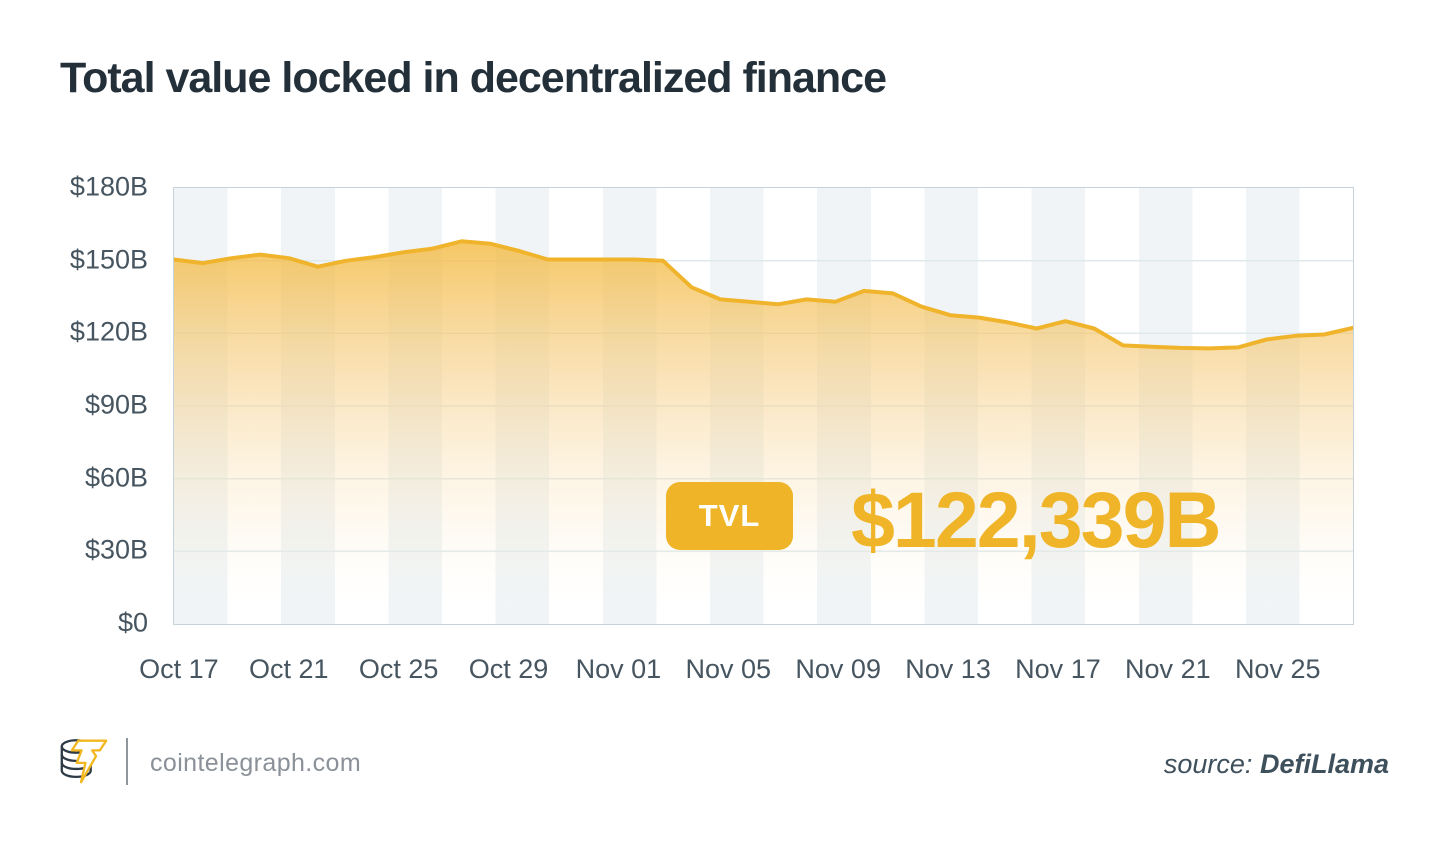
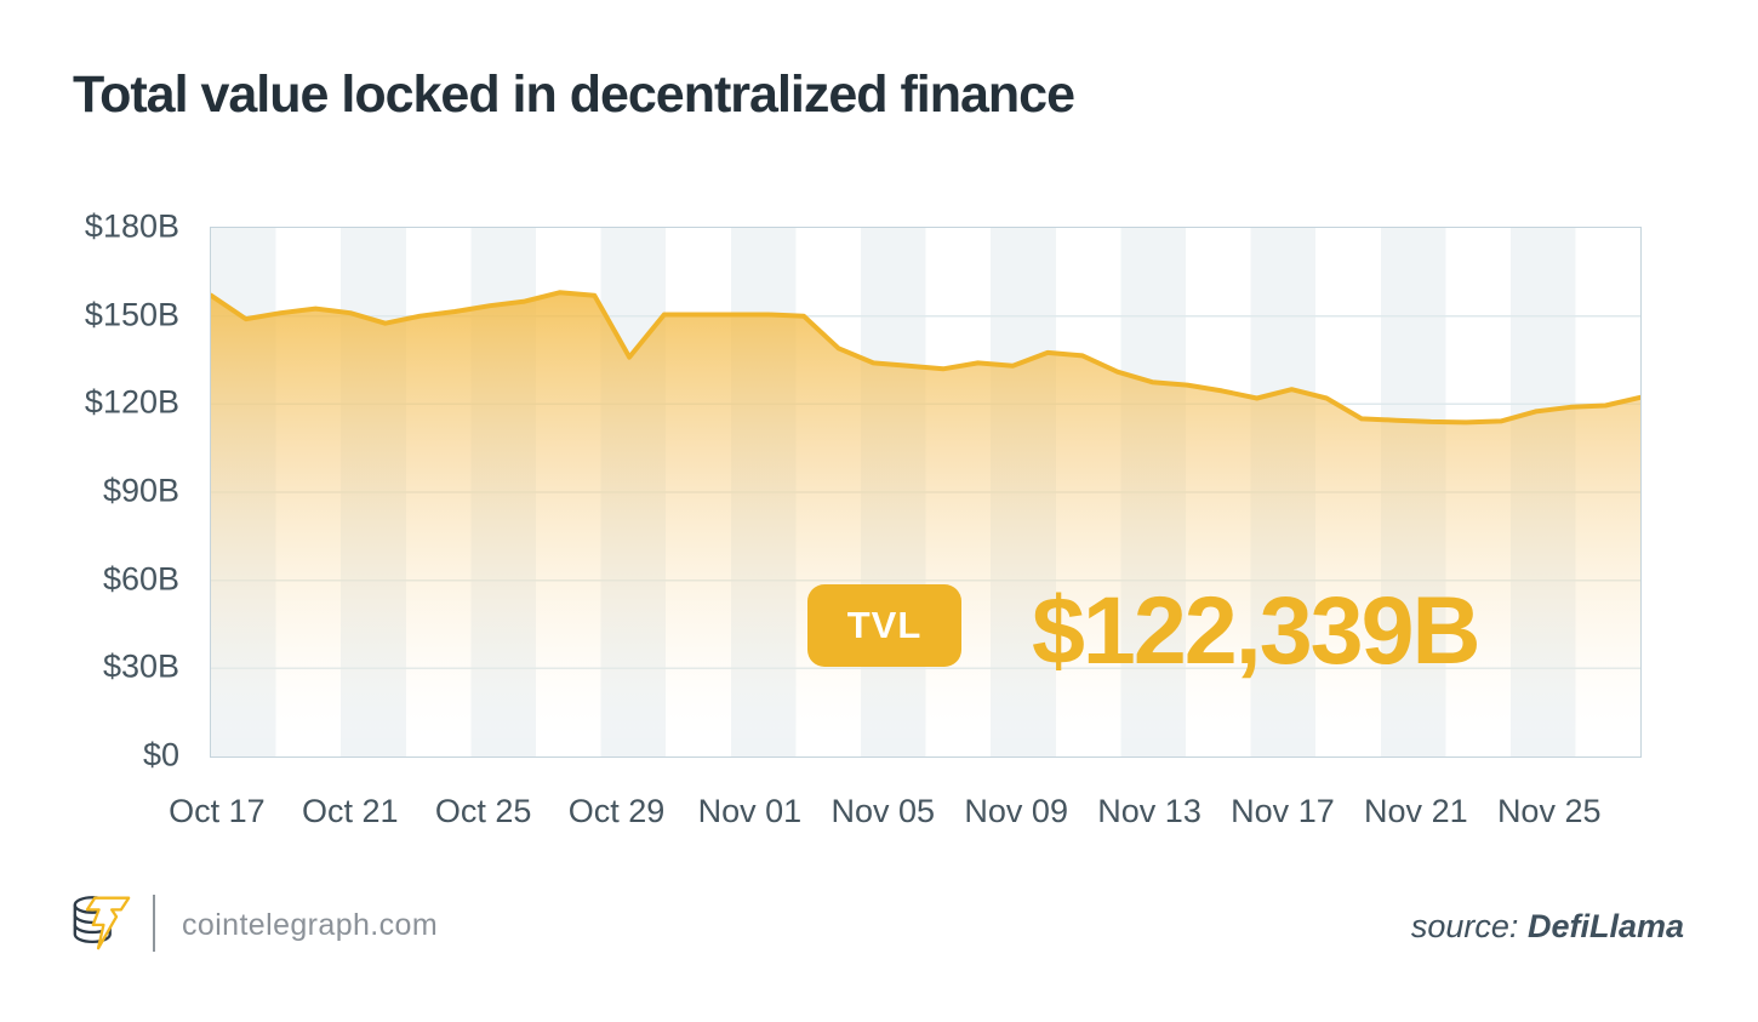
Oct 17: $150B -> $157B
Oct 29: $154B -> $136B
